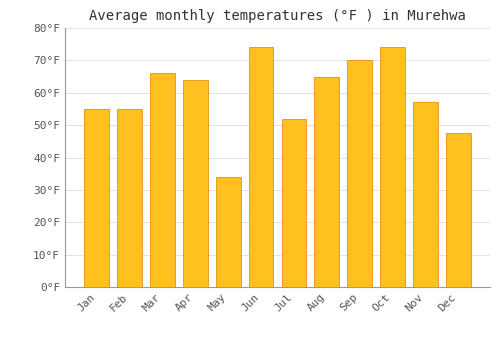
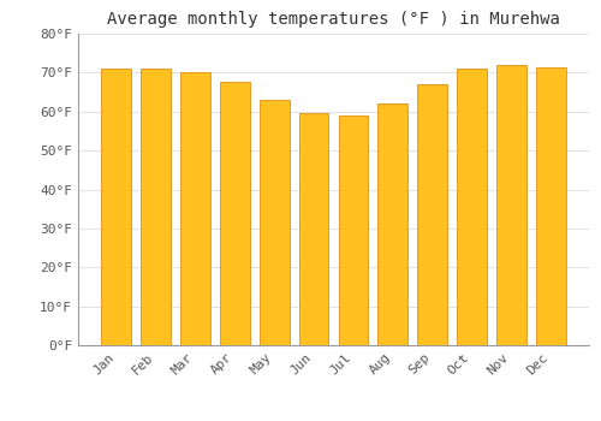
Jan: 55.0°F -> 71.0°F
Feb: 55.0°F -> 71.0°F
Mar: 66.0°F -> 70.0°F
Apr: 64.0°F -> 67.5°F
May: 34.0°F -> 63.0°F
Jun: 74.0°F -> 59.5°F
Jul: 52.0°F -> 59.0°F
Aug: 65.0°F -> 62.0°F
Sep: 70.0°F -> 67.0°F
Oct: 74.0°F -> 71.0°F
Nov: 57.0°F -> 72.0°F
Dec: 47.5°F -> 71.5°F
